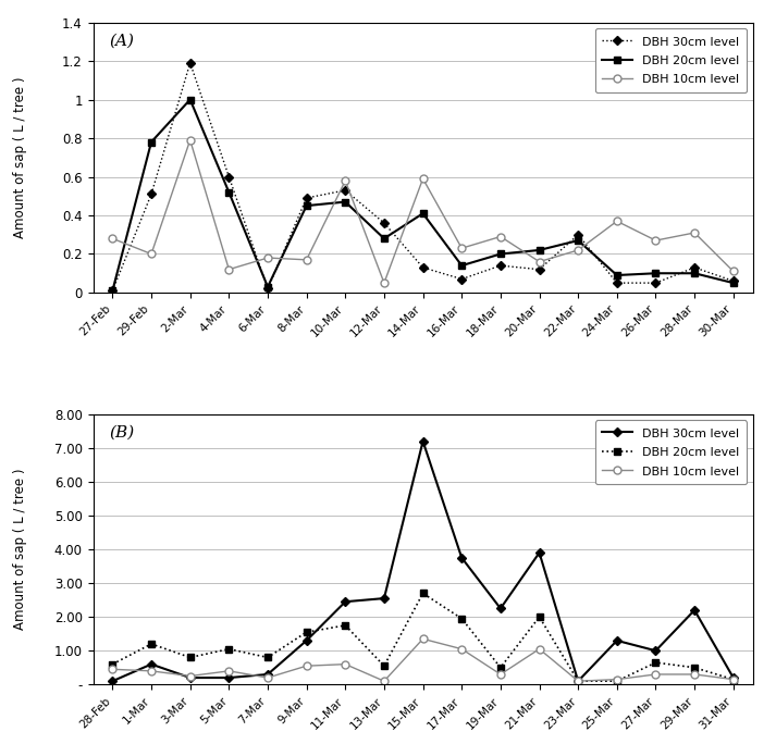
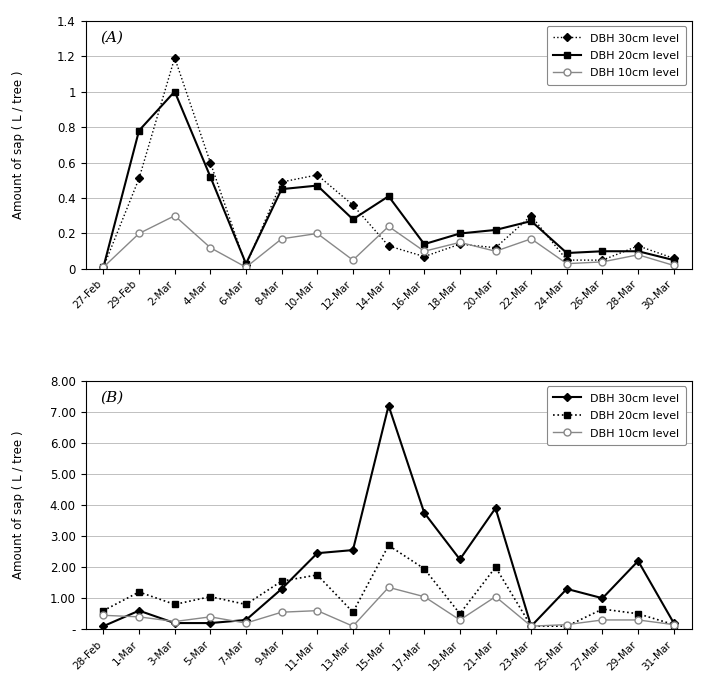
DBH 10cm level/27-Feb: 0.28 -> 0.01
DBH 10cm level/2-Mar: 0.79 -> 0.30
DBH 10cm level/6-Mar: 0.18 -> 0.01
DBH 10cm level/10-Mar: 0.58 -> 0.20
DBH 10cm level/14-Mar: 0.59 -> 0.24
DBH 10cm level/16-Mar: 0.23 -> 0.10
DBH 10cm level/18-Mar: 0.29 -> 0.15
DBH 10cm level/20-Mar: 0.16 -> 0.10
DBH 10cm level/22-Mar: 0.22 -> 0.17
DBH 10cm level/24-Mar: 0.37 -> 0.03
DBH 10cm level/26-Mar: 0.27 -> 0.04
DBH 10cm level/28-Mar: 0.31 -> 0.08
DBH 10cm level/30-Mar: 0.11 -> 0.02
